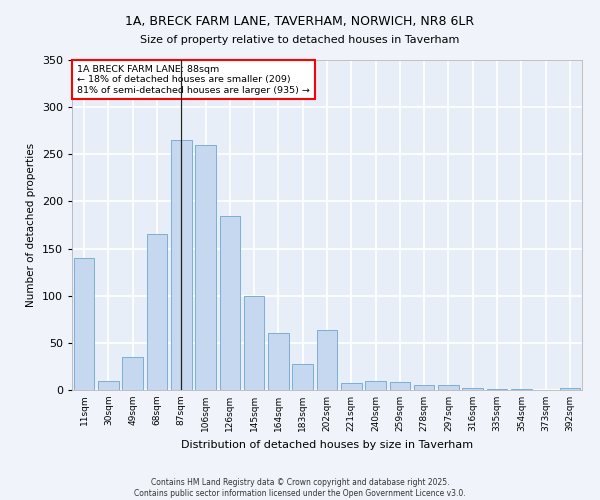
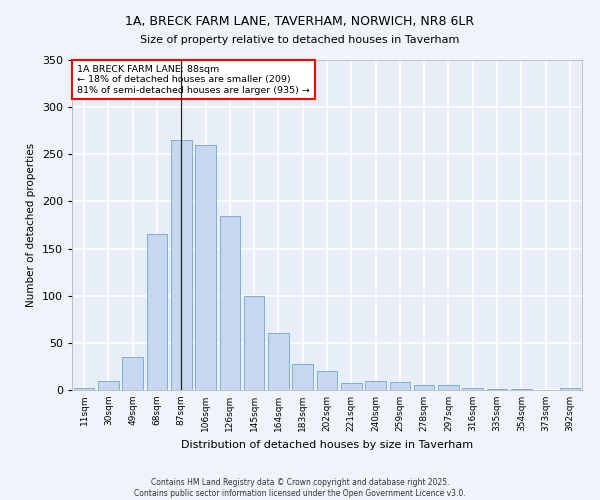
11sqm: 140 -> 2
202sqm: 64 -> 20
